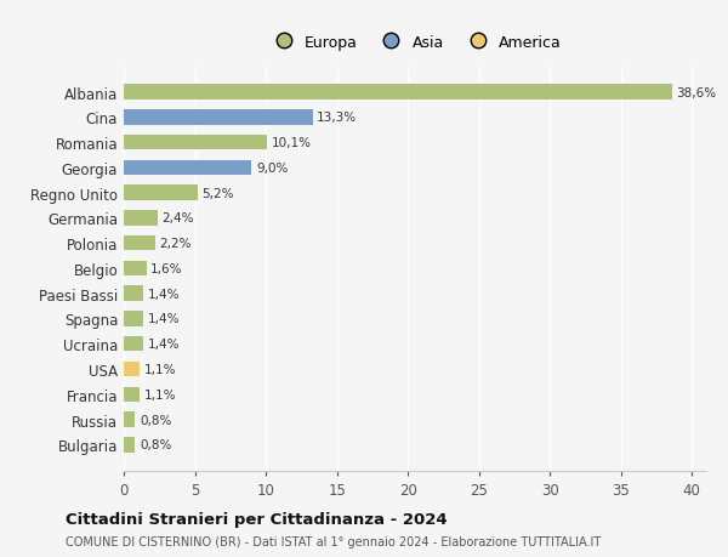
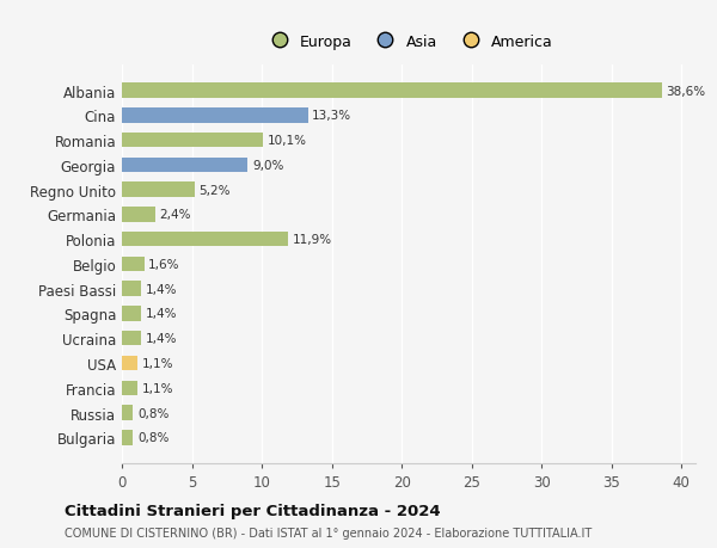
Polonia: 2,2% -> 11,9%
